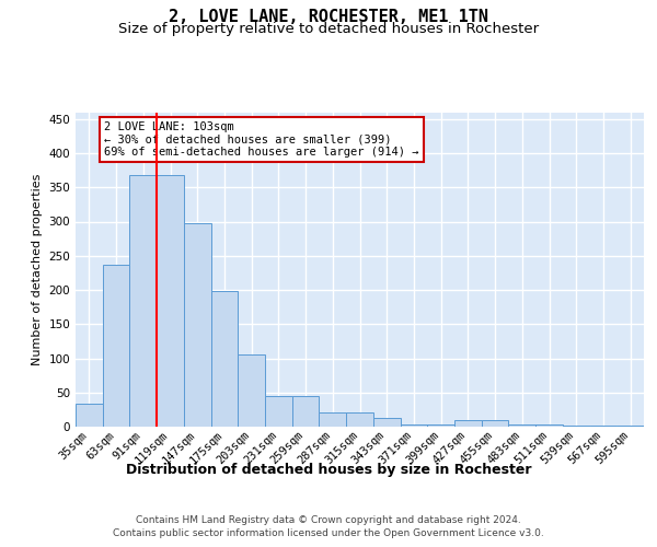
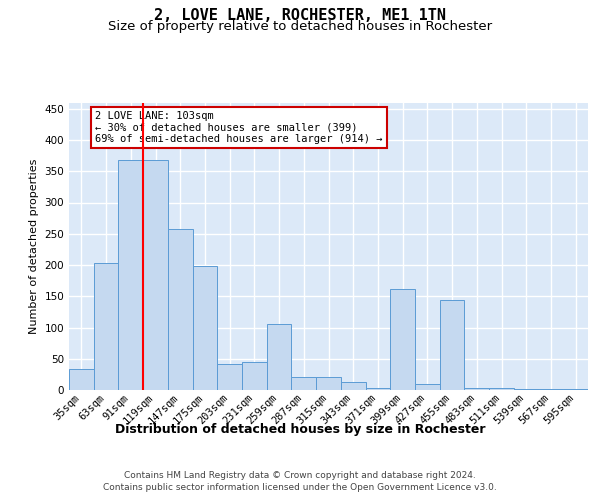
63sqm: 237 -> 204
147sqm: 297 -> 258
203sqm: 105 -> 42
259sqm: 45 -> 106
399sqm: 4 -> 162
455sqm: 9 -> 144
